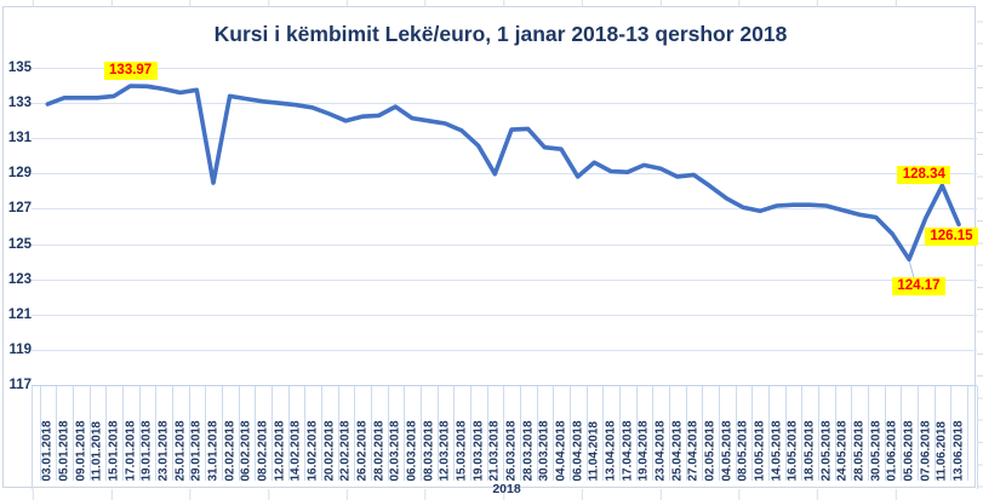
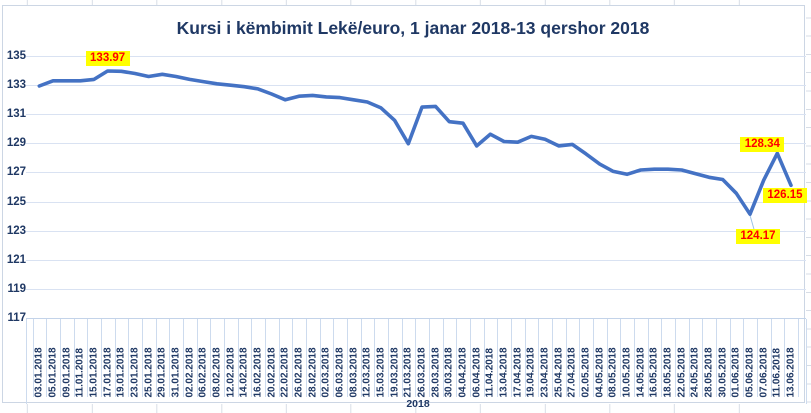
31.01.2018: 128.5 -> 133.6
02.03.2018: 132.8 -> 132.2
